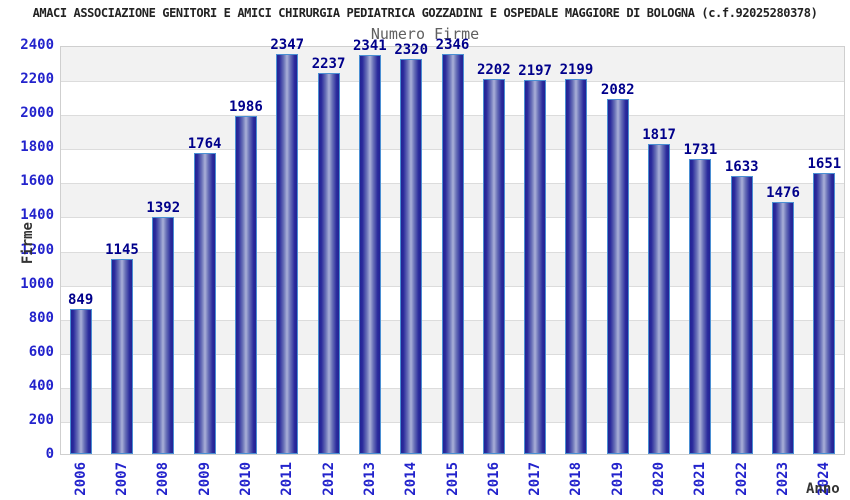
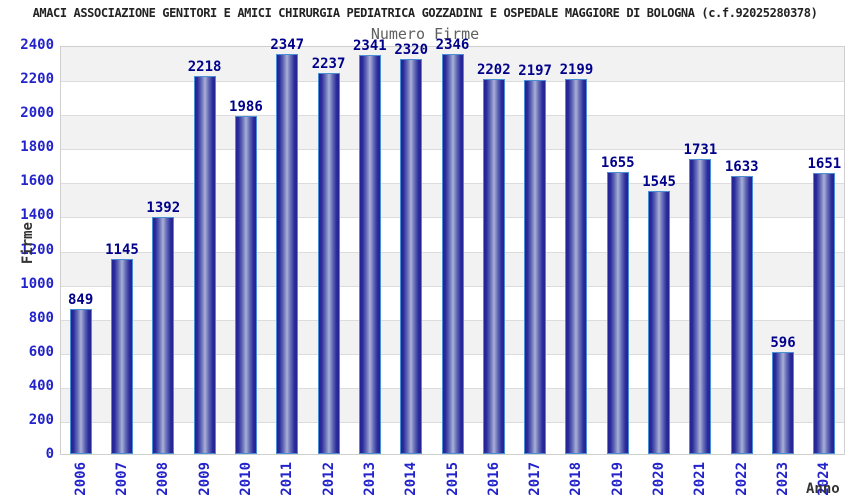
2009: 1764 -> 2218
2019: 2082 -> 1655
2020: 1817 -> 1545
2023: 1476 -> 596
